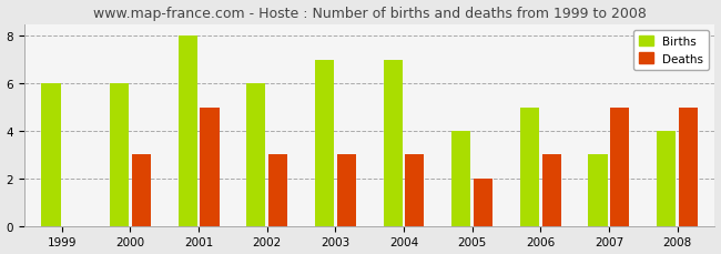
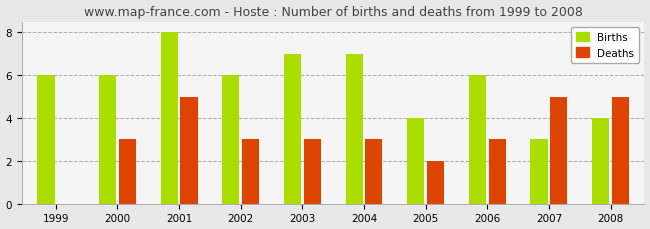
Births/2006: 5 -> 6
